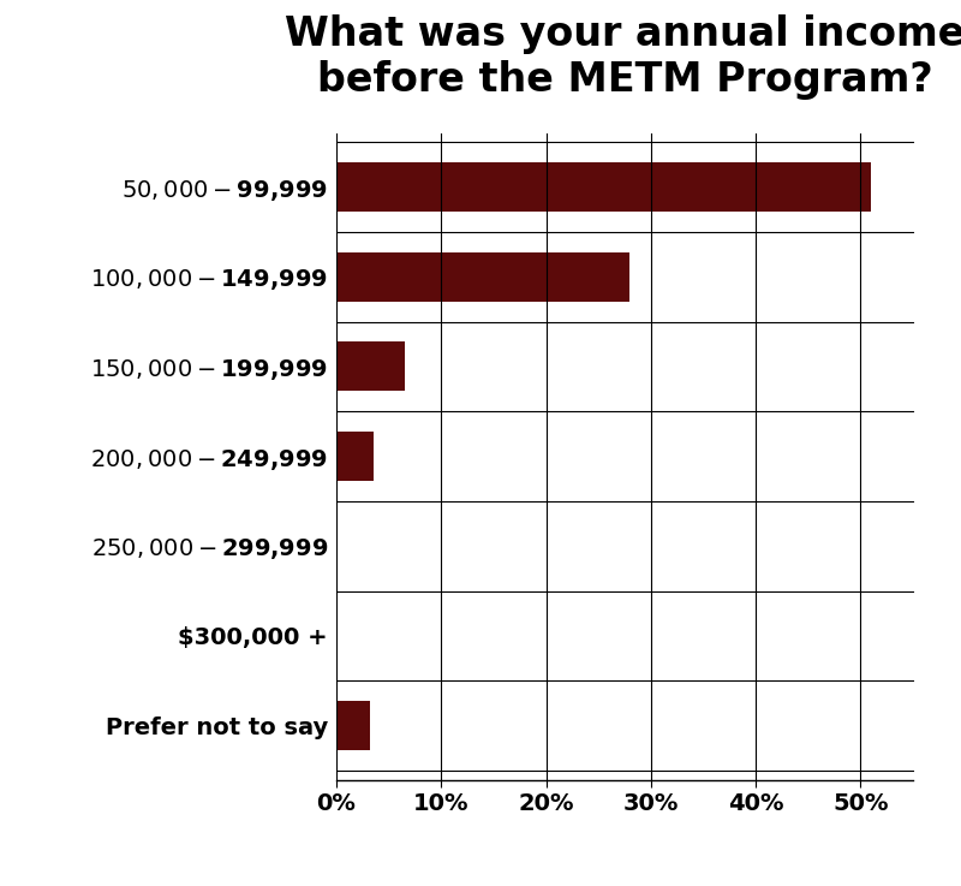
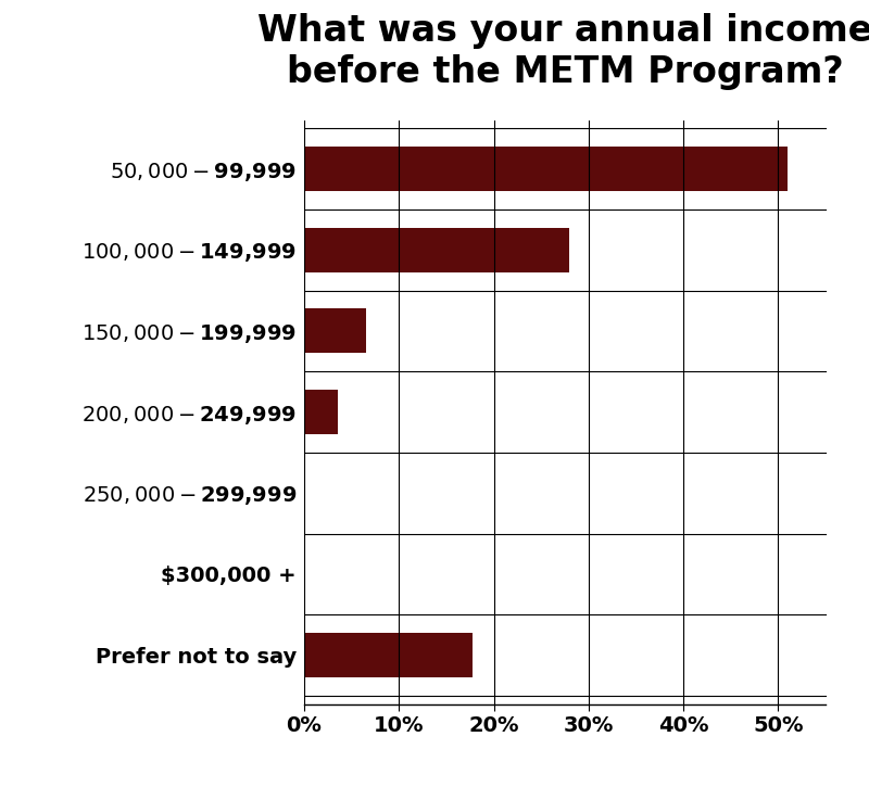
Prefer not to say: 3.2% -> 17.8%
